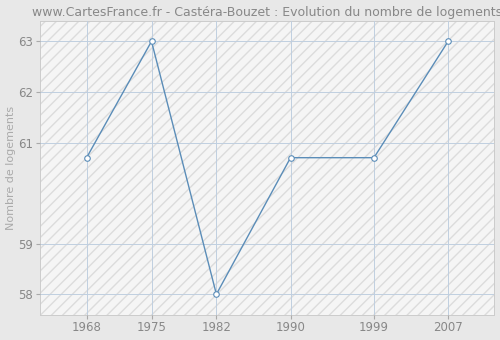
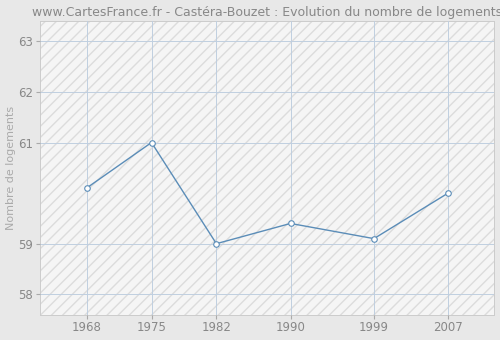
1968: 60.7 -> 60.1
1975: 63.0 -> 61.0
1982: 58.0 -> 59.0
1990: 60.7 -> 59.4
1999: 60.7 -> 59.1
2007: 63.0 -> 60.0
